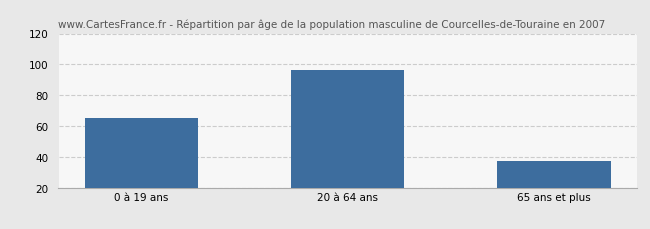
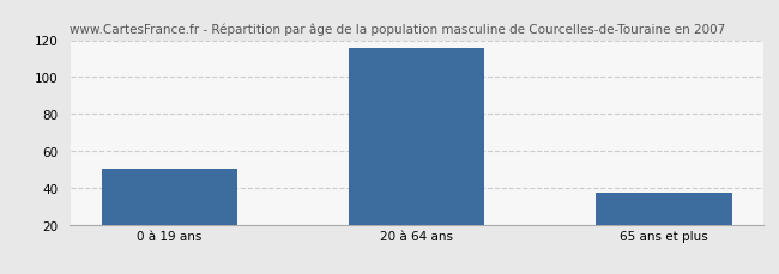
0 à 19 ans: 65 -> 50
20 à 64 ans: 96 -> 116
